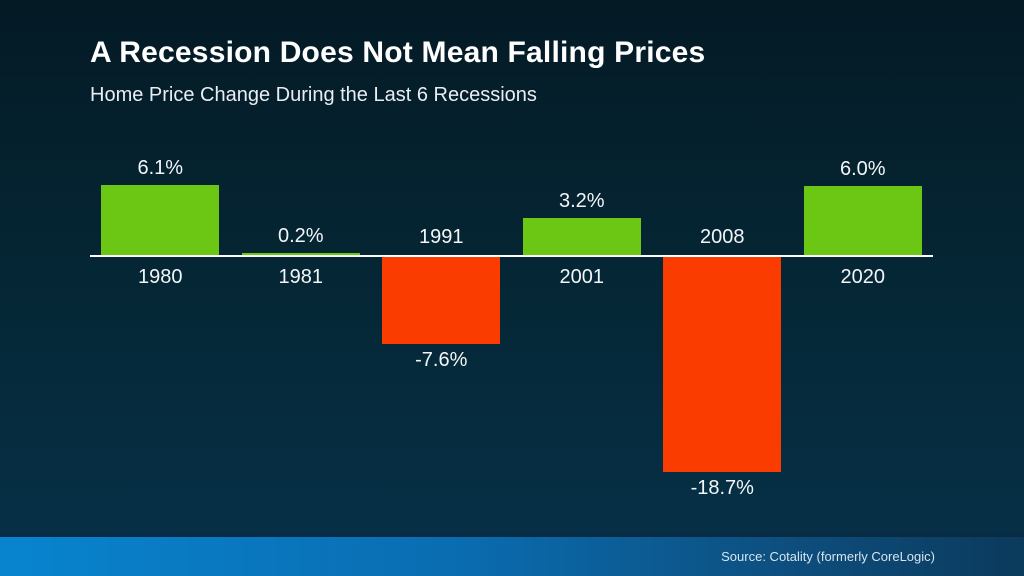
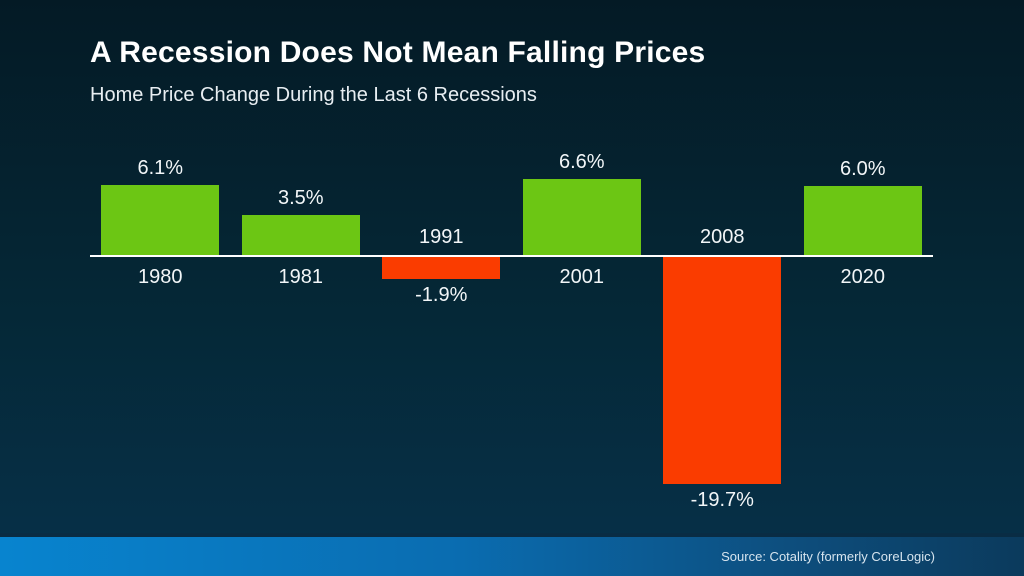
1981: 0.2% -> 3.5%
1991: -7.6% -> -1.9%
2001: 3.2% -> 6.6%
2008: -18.7% -> -19.7%
